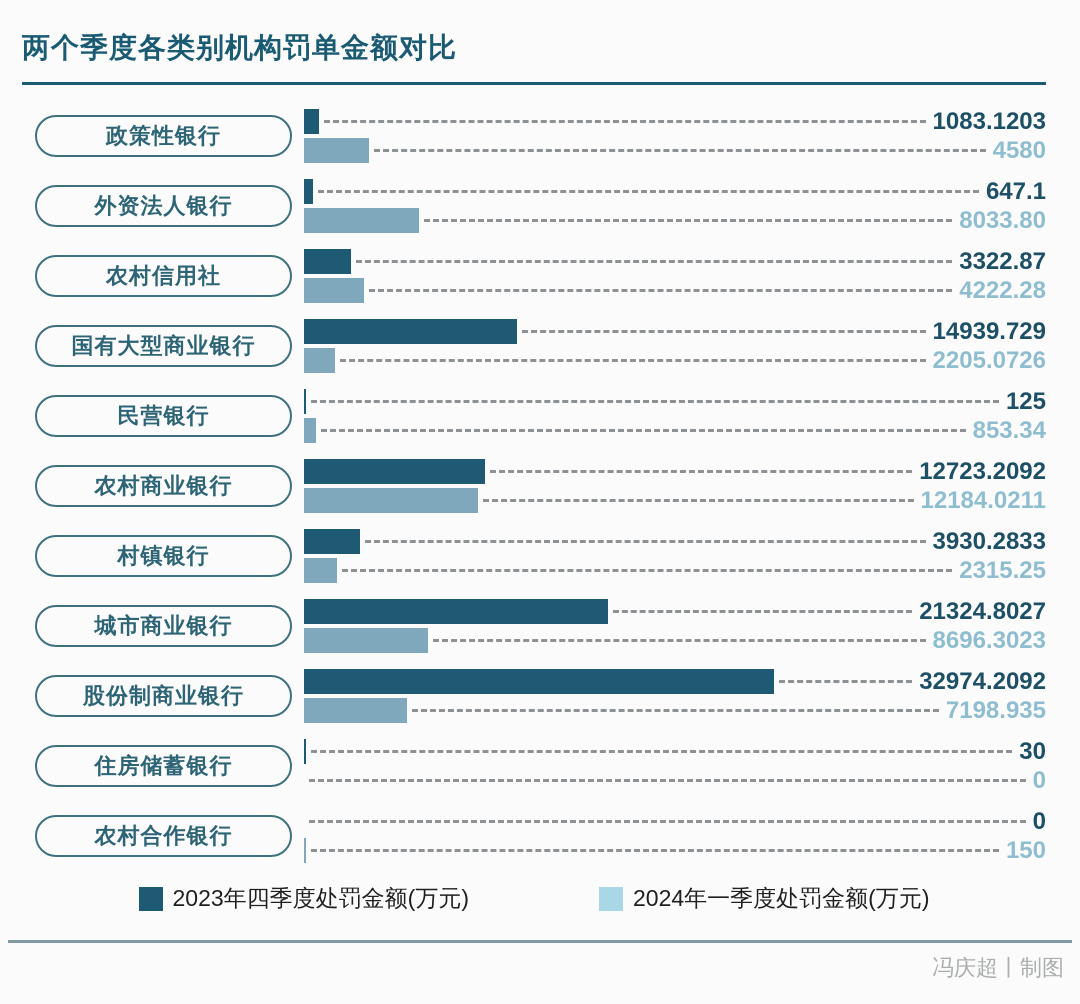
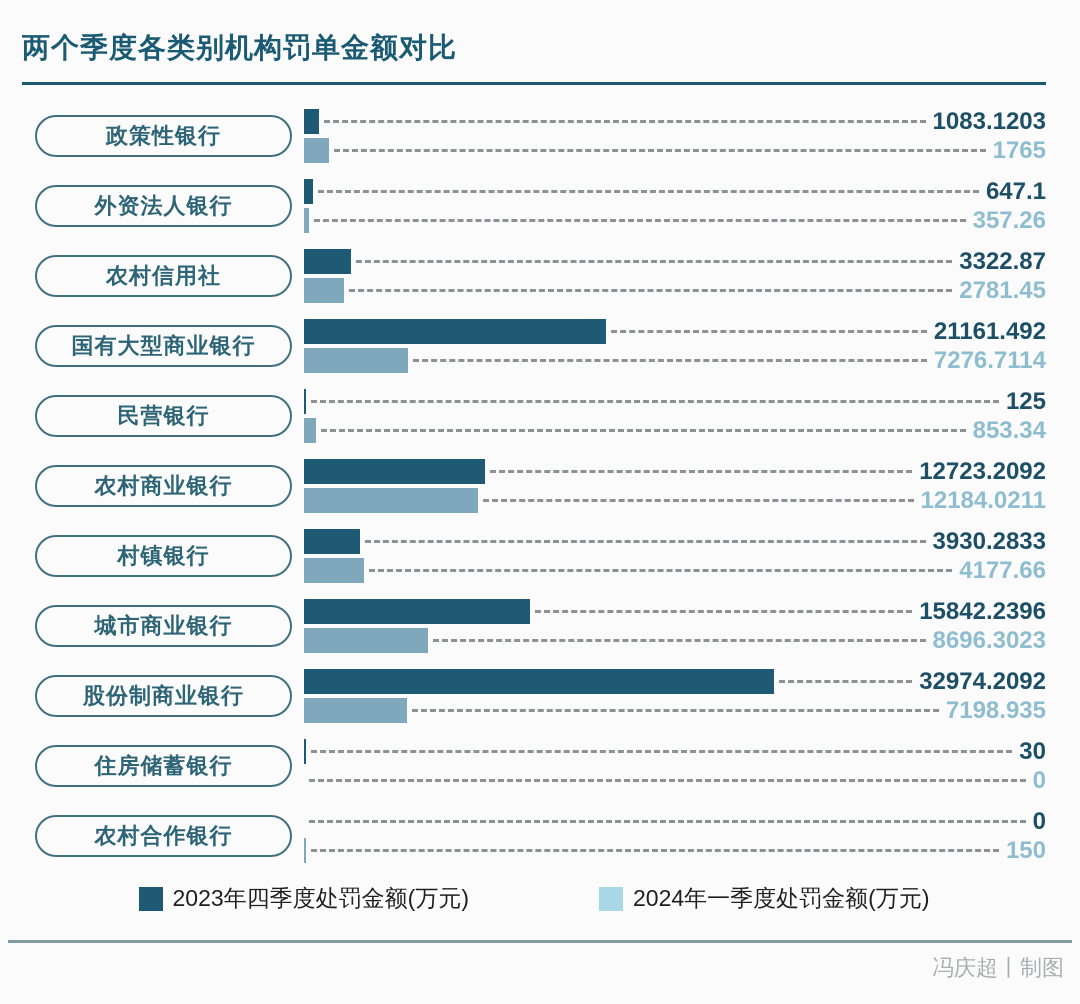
2024年一季度处罚金额(万元)/政策性银行: 4580 -> 1765
2024年一季度处罚金额(万元)/外资法人银行: 8033.80 -> 357.26
2024年一季度处罚金额(万元)/农村信用社: 4222.28 -> 2781.45
2023年四季度处罚金额(万元)/国有大型商业银行: 14939.729 -> 21161.492
2024年一季度处罚金额(万元)/国有大型商业银行: 2205.0726 -> 7276.7114
2024年一季度处罚金额(万元)/村镇银行: 2315.25 -> 4177.66
2023年四季度处罚金额(万元)/城市商业银行: 21324.8027 -> 15842.2396
